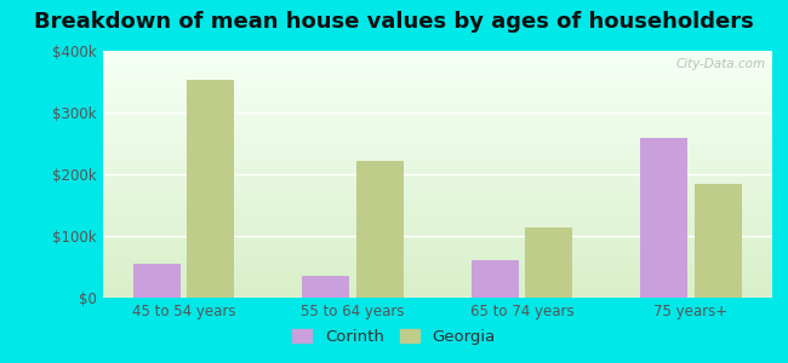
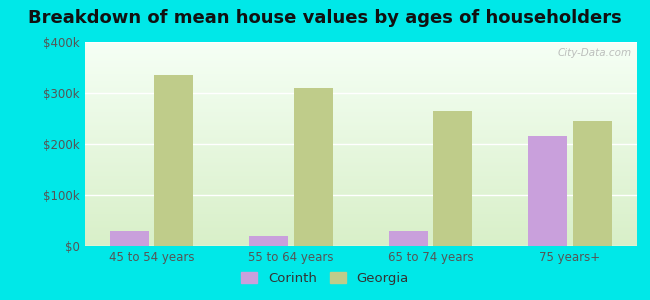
Corinth/45 to 54 years: $54k -> $30k
Georgia/45 to 54 years: $352k -> $335k
Corinth/55 to 64 years: $36k -> $20k
Georgia/55 to 64 years: $222k -> $310k
Corinth/65 to 74 years: $60k -> $30k
Georgia/65 to 74 years: $114k -> $265k
Corinth/75 years+: $258k -> $215k
Georgia/75 years+: $184k -> $245k
